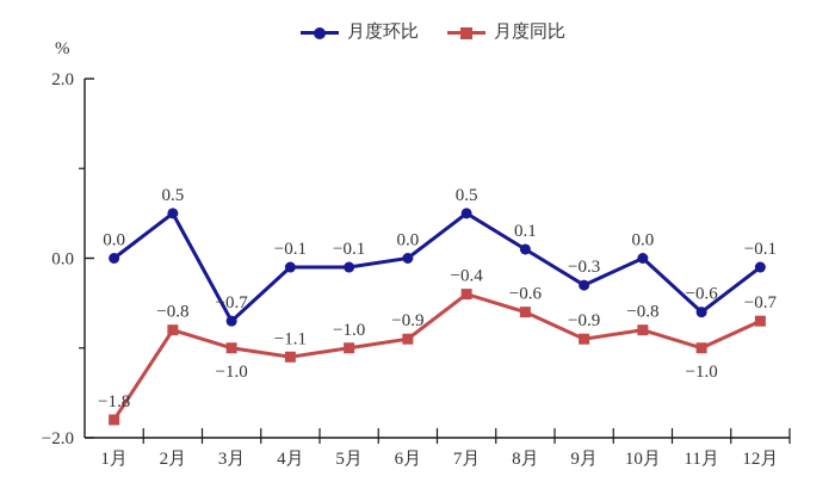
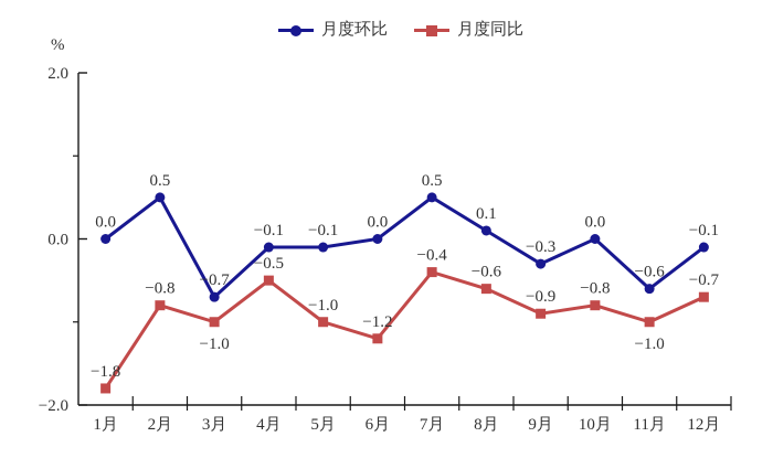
月度同比/4月: −1.1 -> −0.5
月度同比/6月: −0.9 -> −1.2
